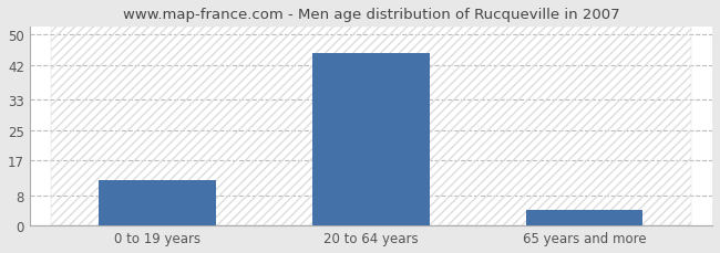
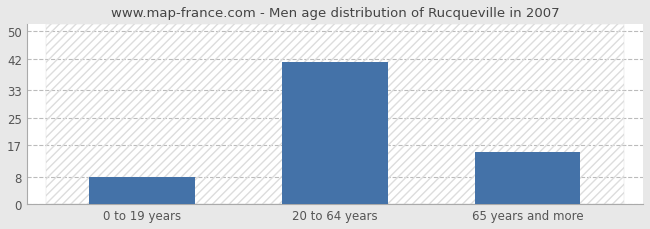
0 to 19 years: 12 -> 8
20 to 64 years: 45 -> 41
65 years and more: 4 -> 15
